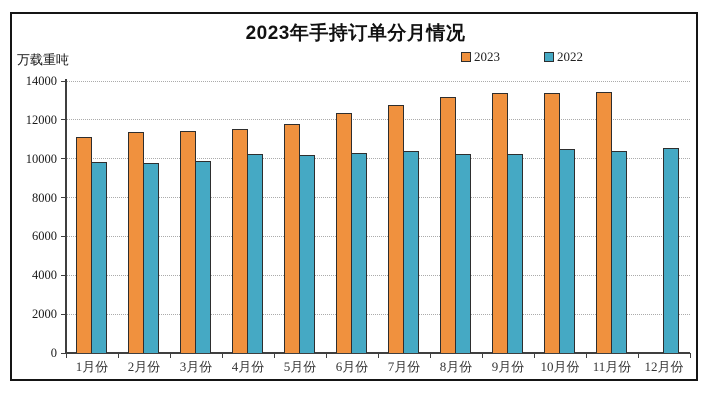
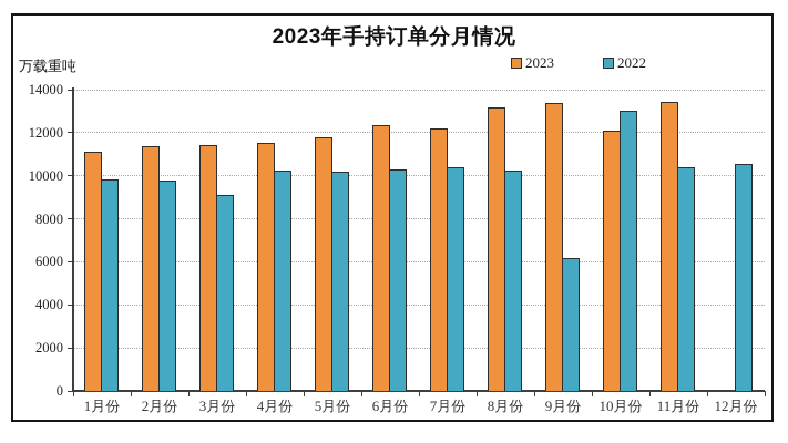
2022/3月份: 9900 -> 9100
2023/7月份: 12800 -> 12200
2022/9月份: 10200 -> 6200
2023/10月份: 13400 -> 12100
2022/10月份: 10500 -> 13000
